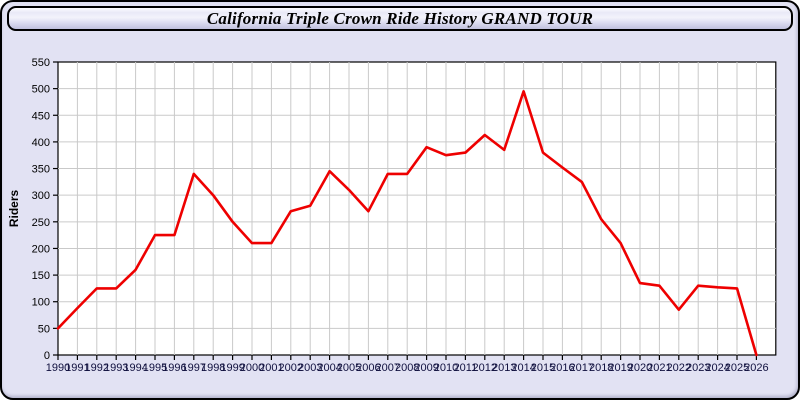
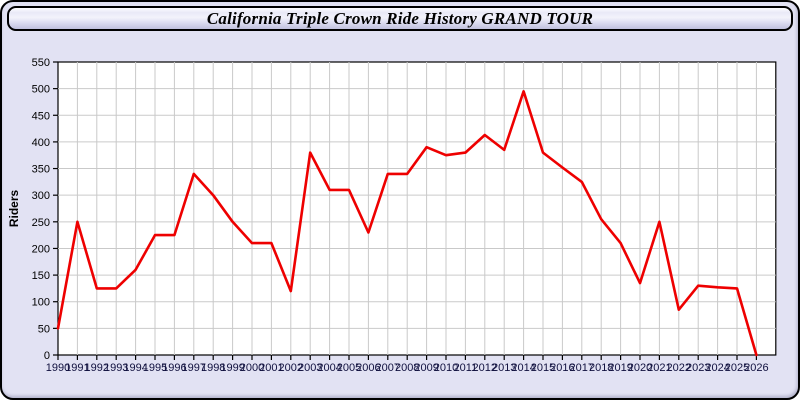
1991: 90 -> 250
2002: 270 -> 120
2003: 280 -> 380
2004: 340 -> 310
2006: 270 -> 230
2021: 130 -> 250
